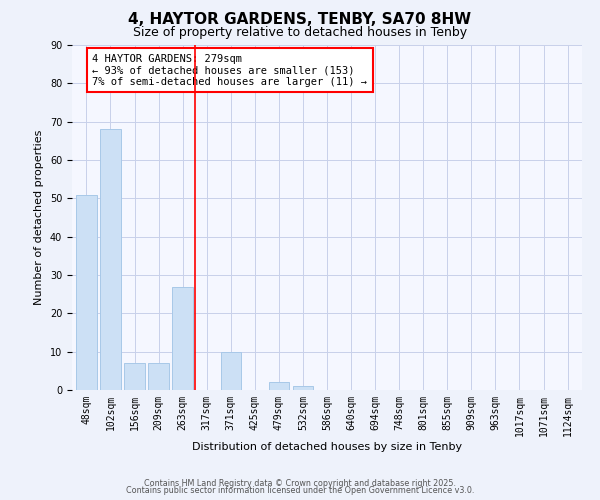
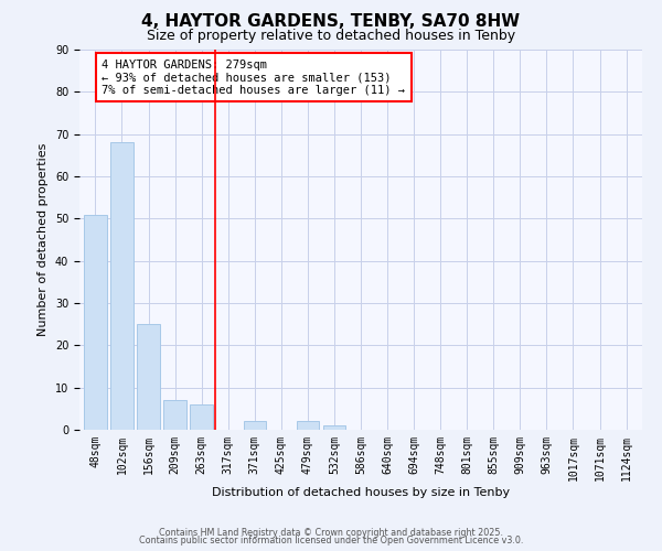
156sqm: 7 -> 25
263sqm: 27 -> 6
371sqm: 10 -> 2
